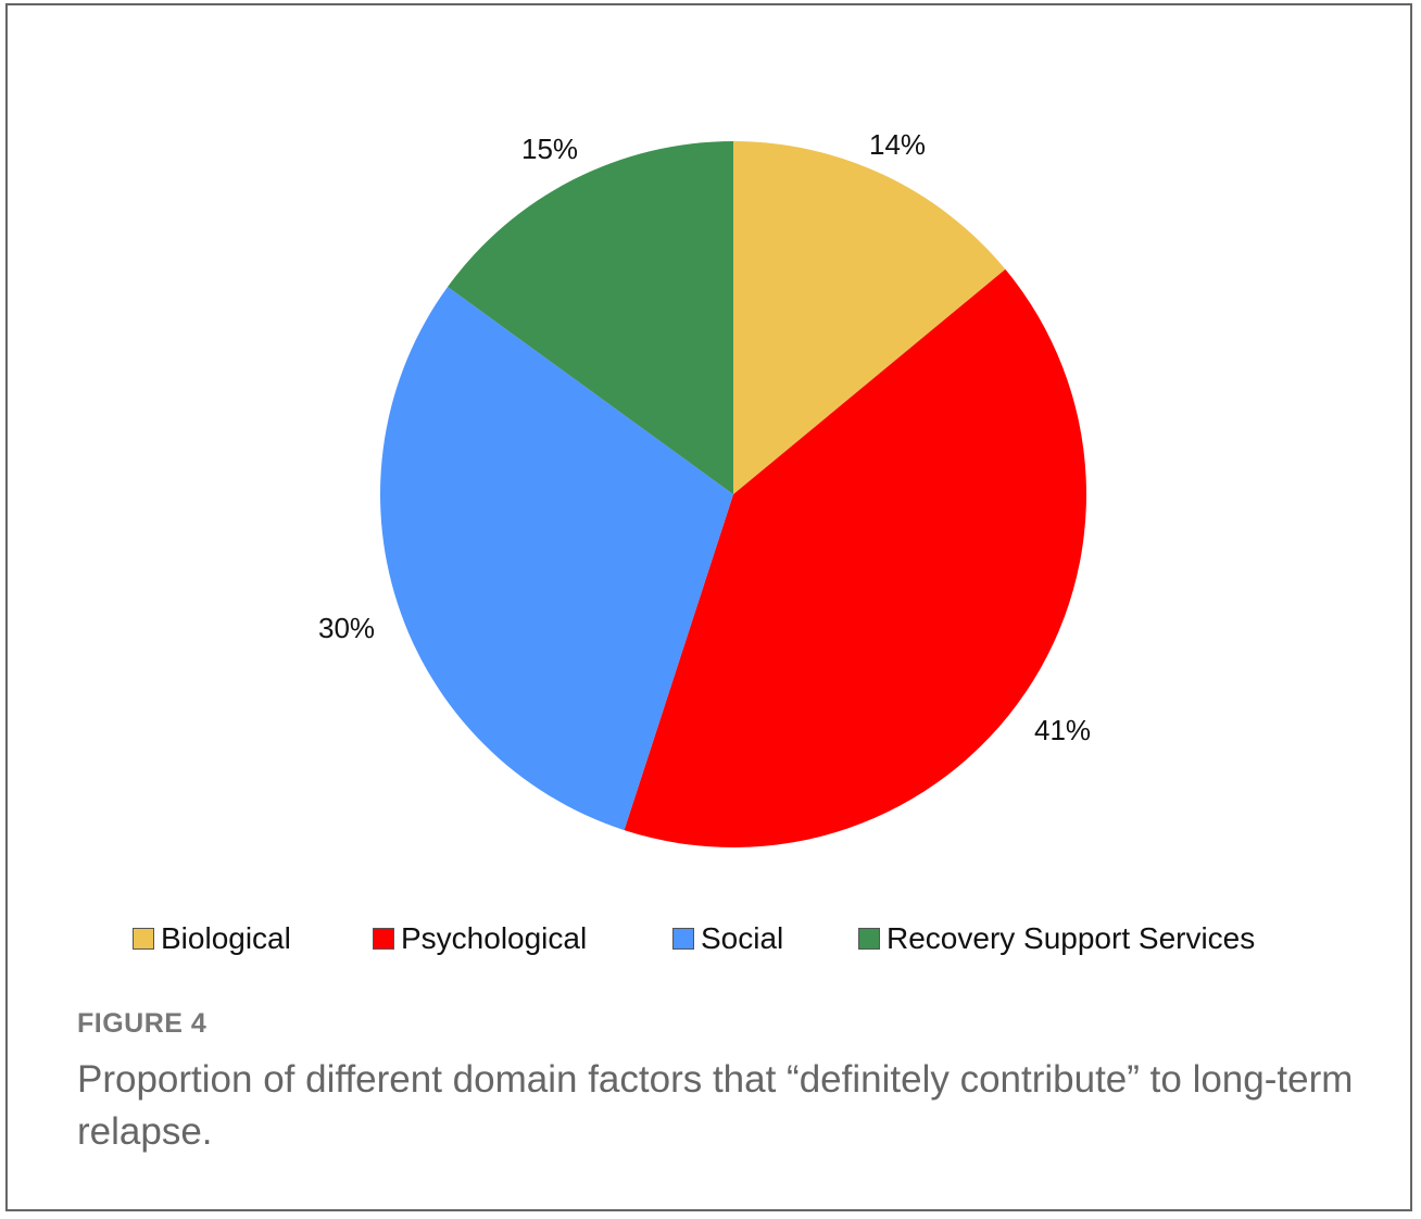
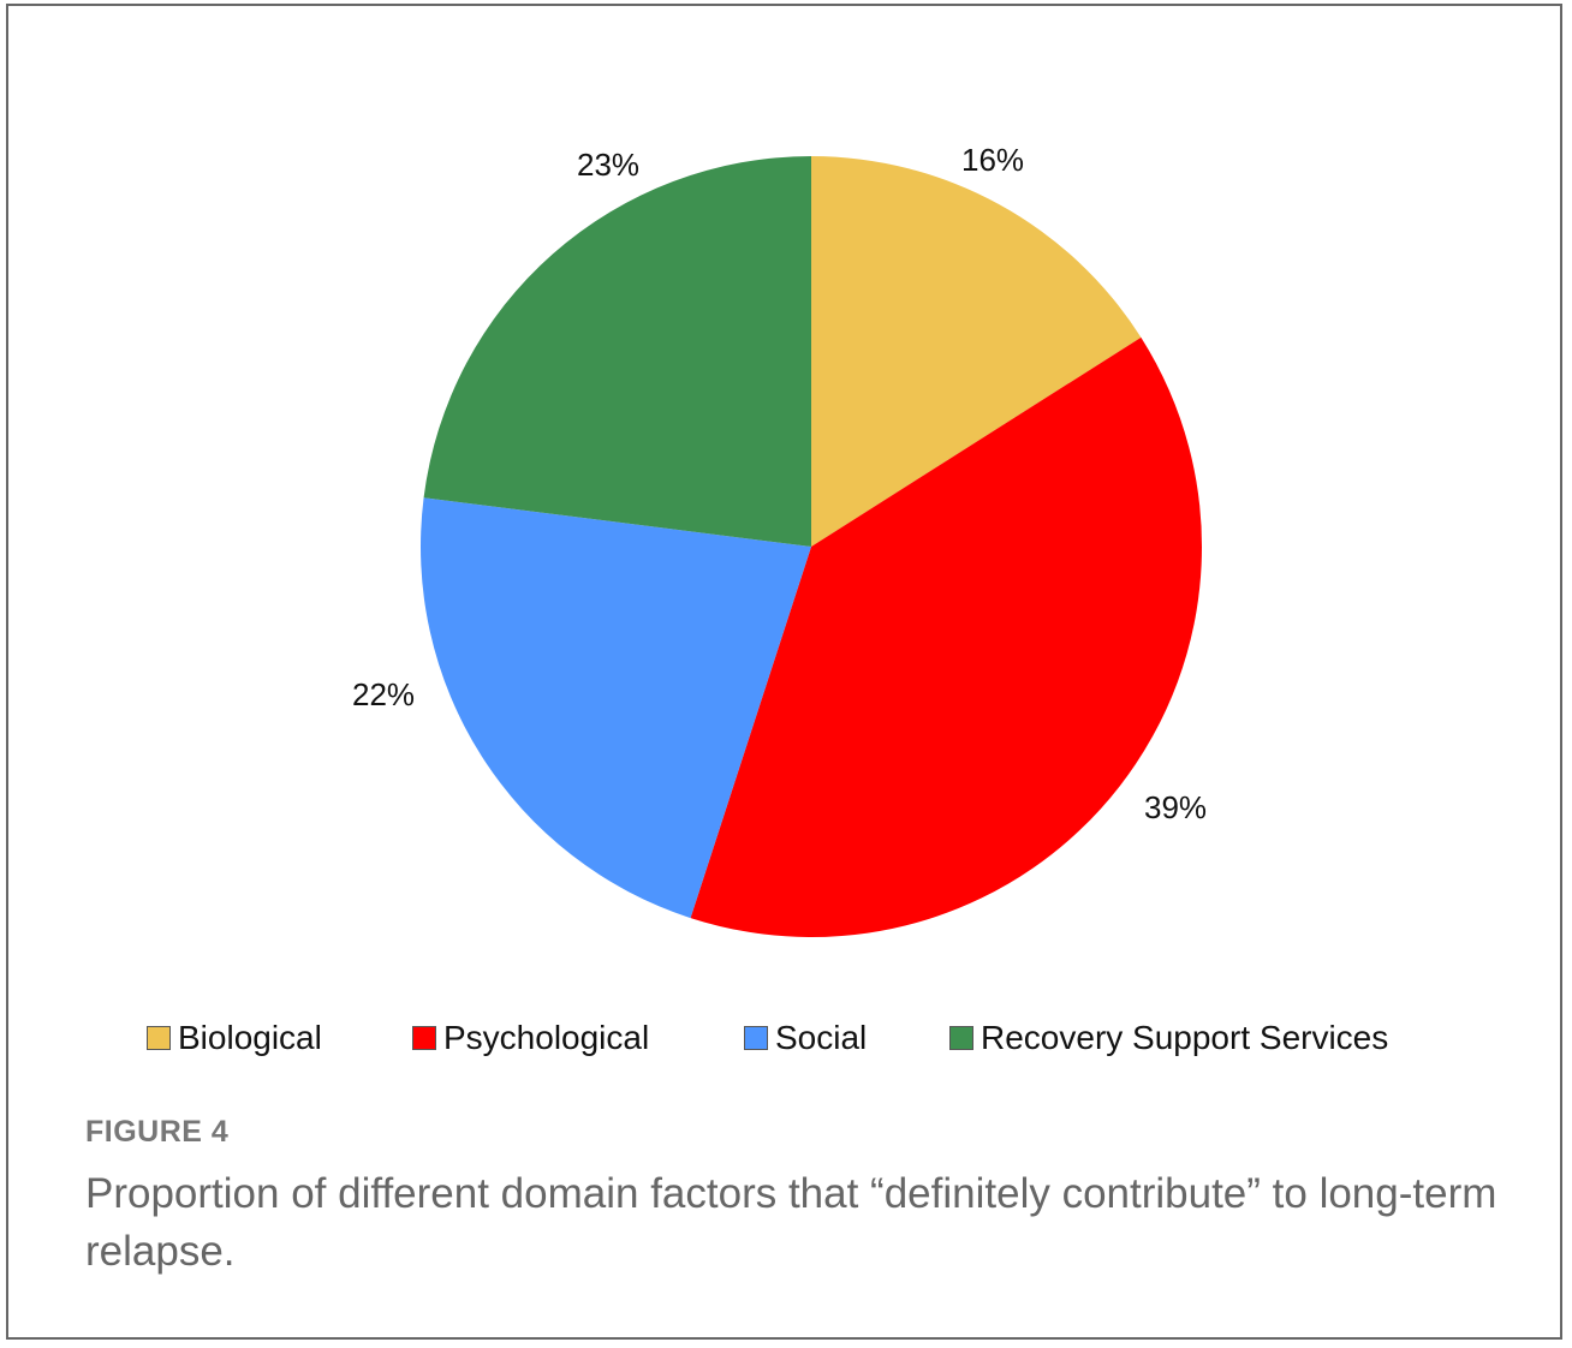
Biological: 14% -> 16%
Psychological: 41% -> 39%
Social: 30% -> 22%
Recovery Support Services: 15% -> 23%
